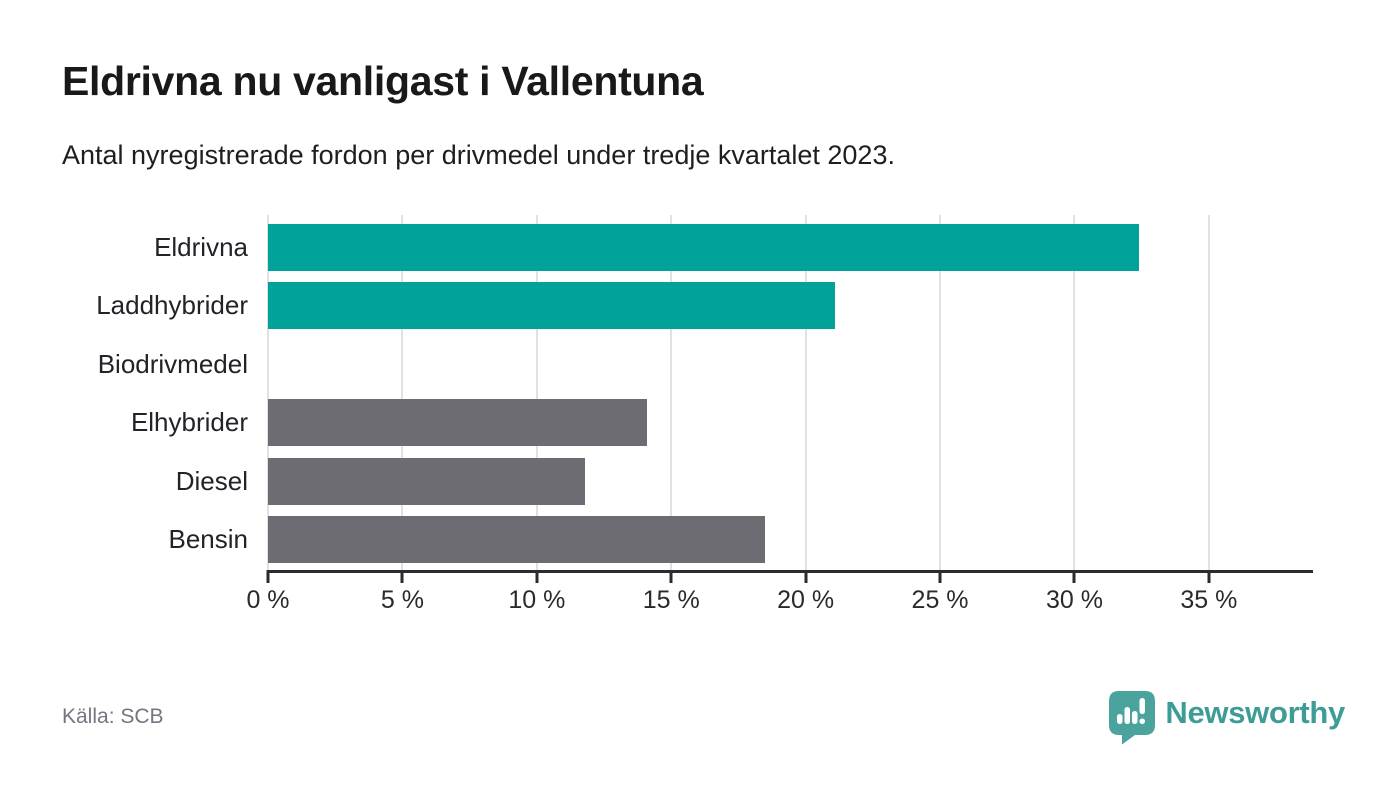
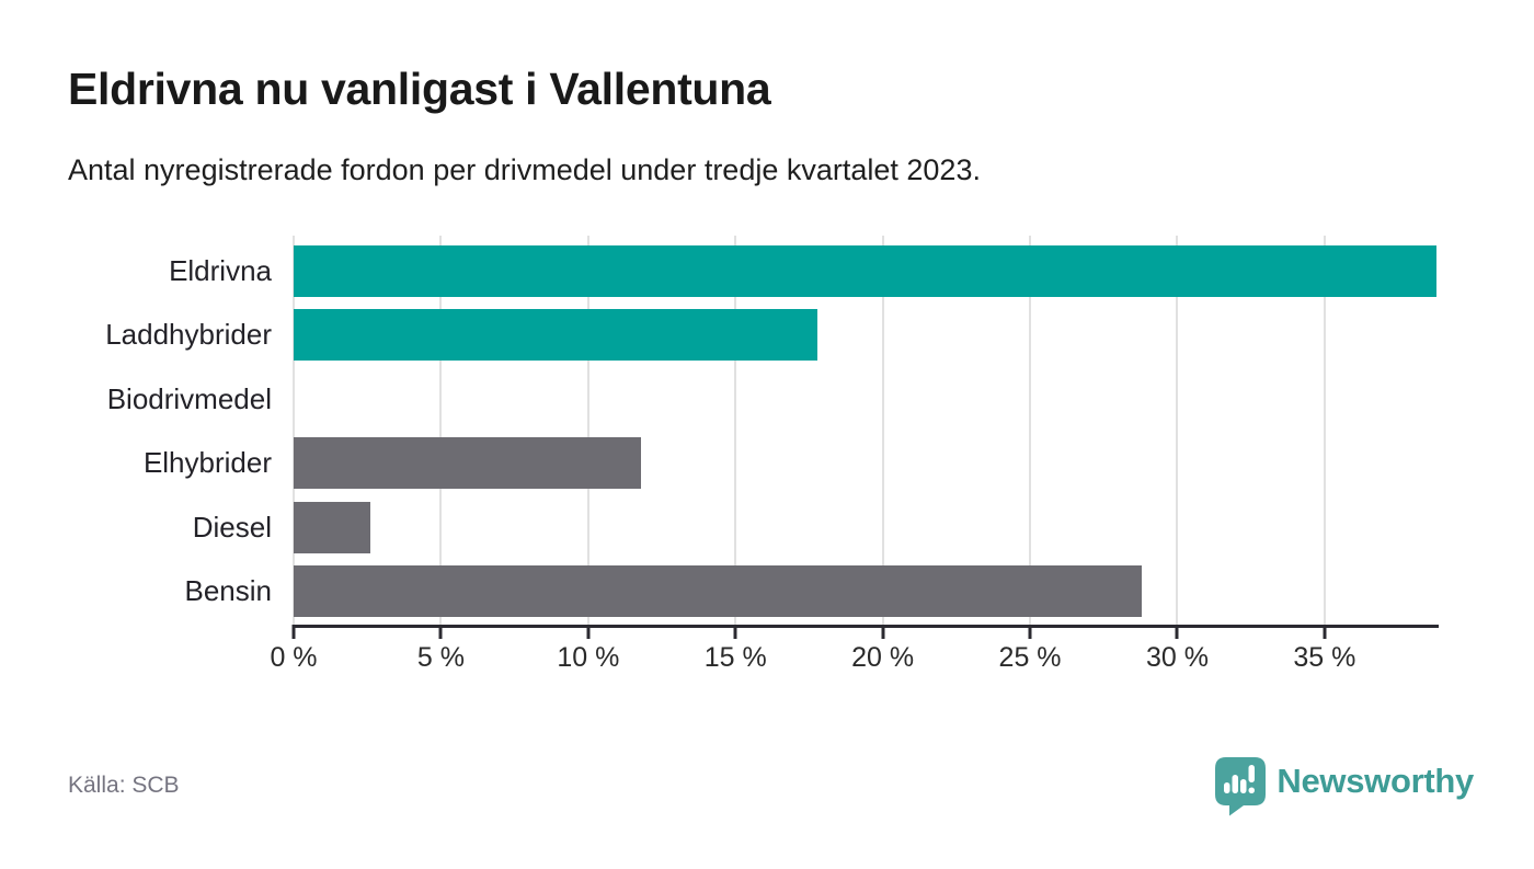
Eldrivna: 32.4% -> 38.8%
Laddhybrider: 21.1% -> 17.8%
Elhybrider: 14.1% -> 11.8%
Diesel: 11.8% -> 2.6%
Bensin: 18.5% -> 28.8%
